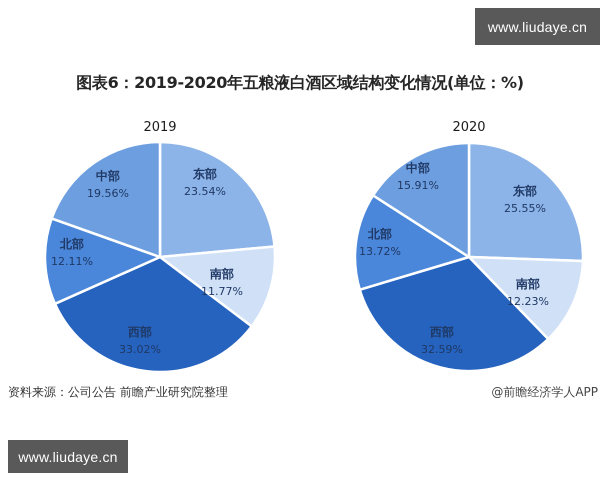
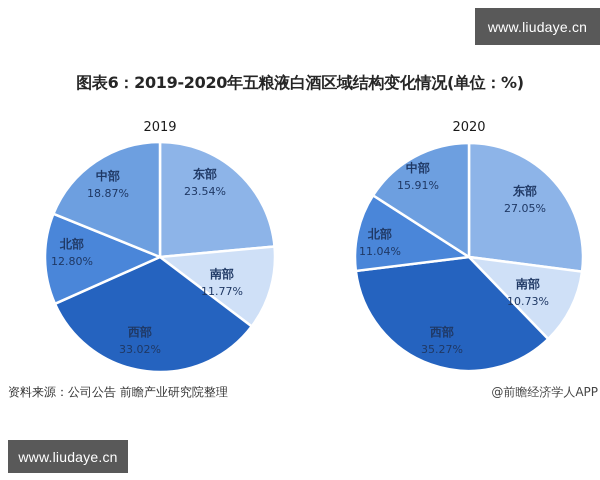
2019/北部: 12.11% -> 12.80%
2019/中部: 19.56% -> 18.87%
2020/东部: 25.55% -> 27.05%
2020/南部: 12.23% -> 10.73%
2020/西部: 32.59% -> 35.27%
2020/北部: 13.72% -> 11.04%
